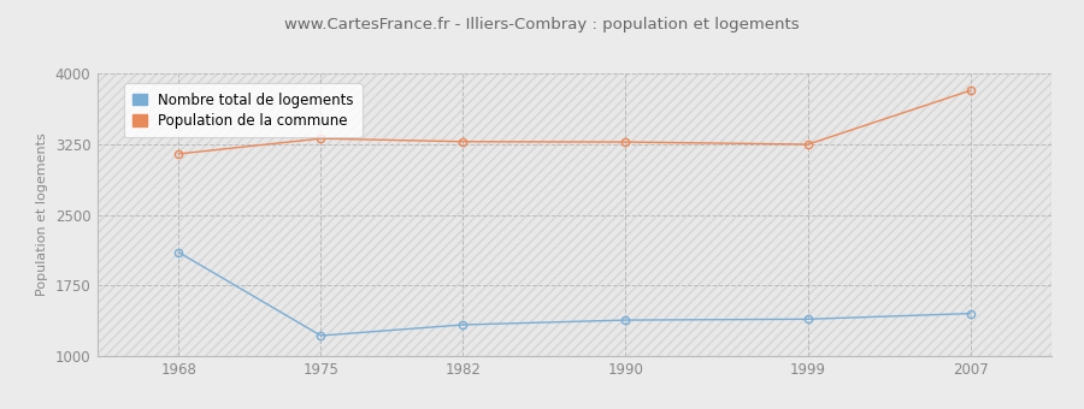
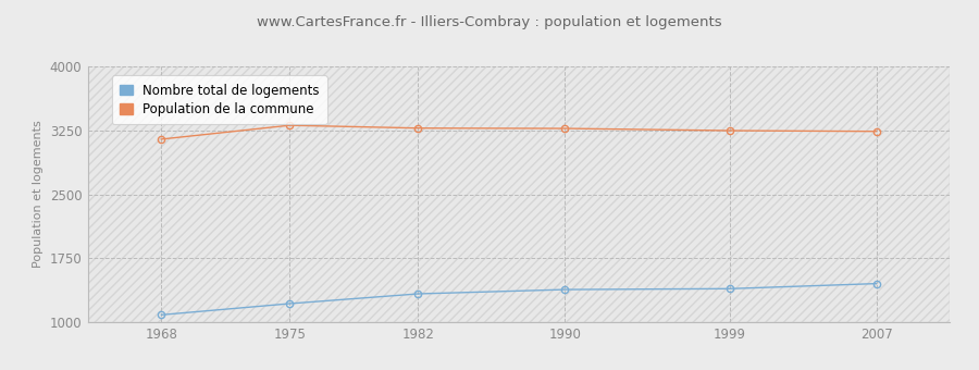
Nombre total de logements/1968: 2100 -> 1080
Population de la commune/2007: 3820 -> 3240
